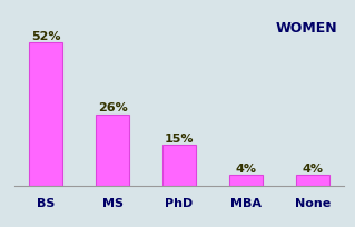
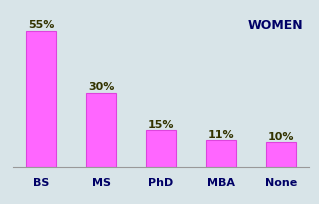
BS: 52% -> 55%
MS: 26% -> 30%
MBA: 4% -> 11%
None: 4% -> 10%
